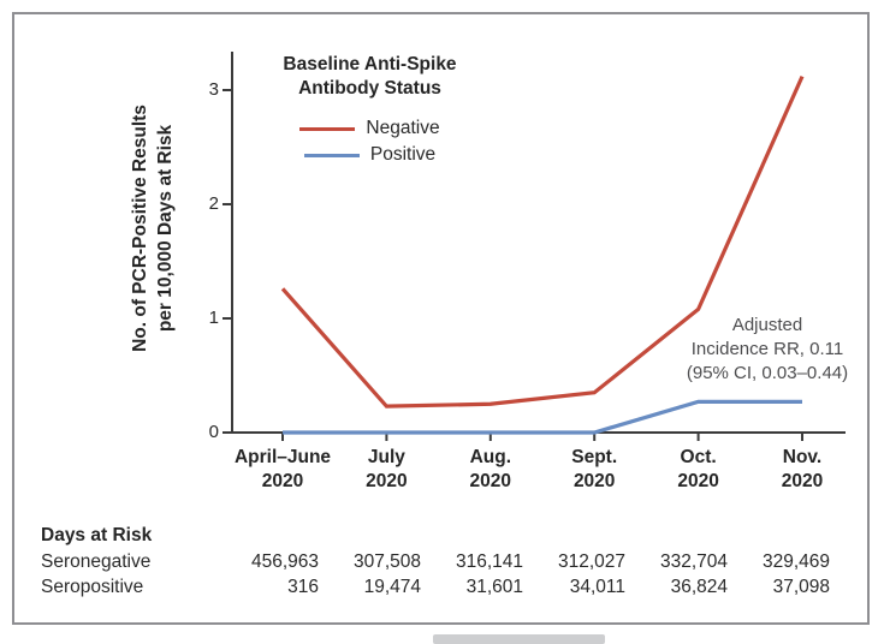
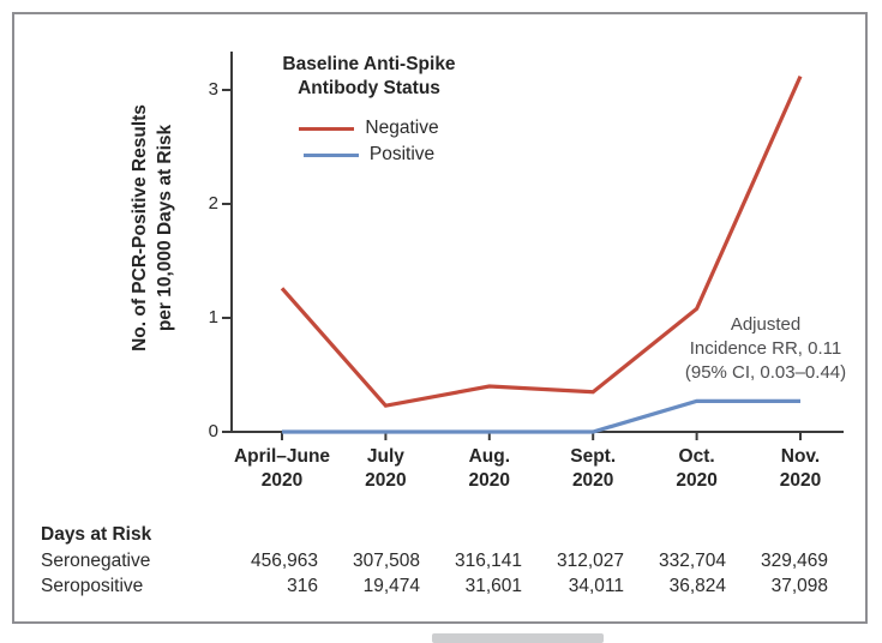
Negative/Aug. 2020: 0.2 -> 0.4
